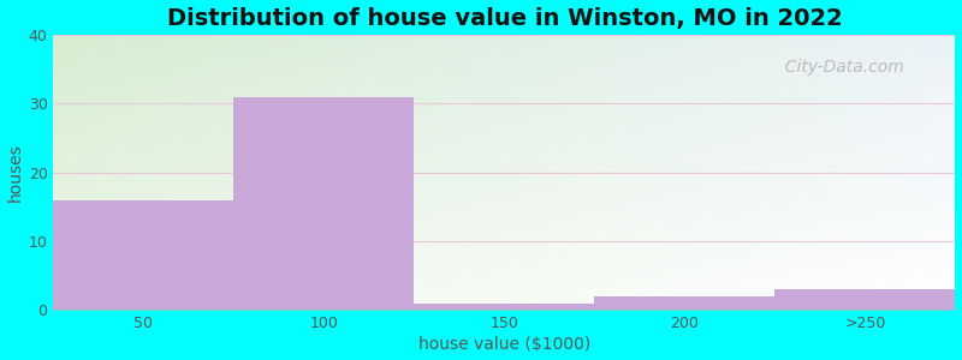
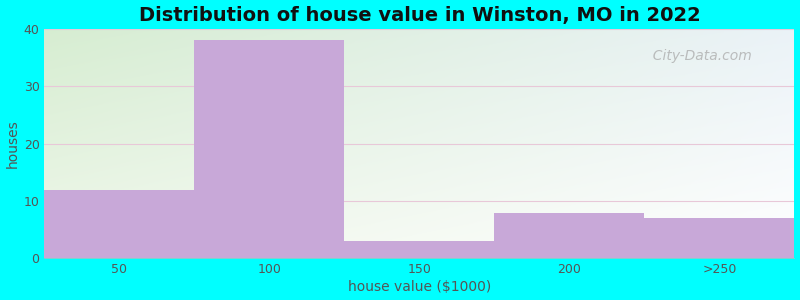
50: 16 -> 12
100: 31 -> 38
150: 1 -> 3
200: 2 -> 8
>250: 3 -> 7
